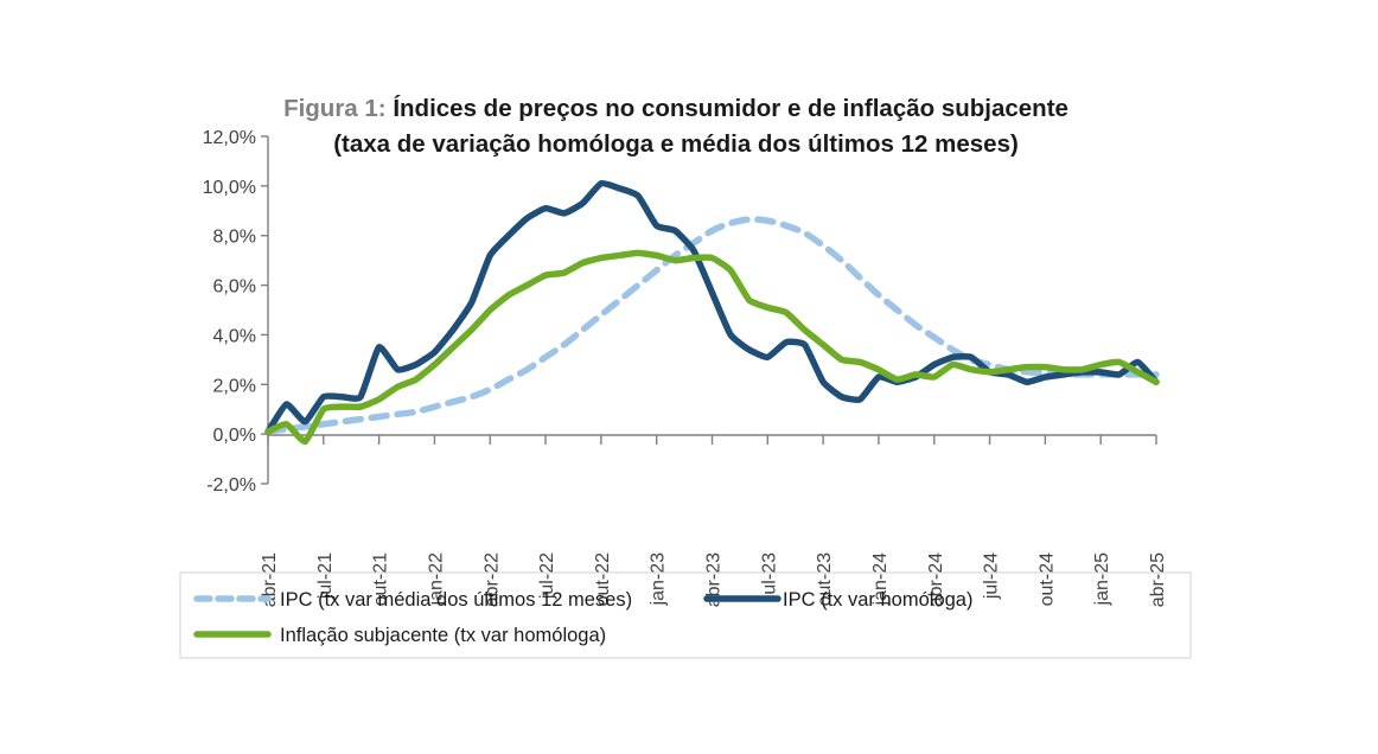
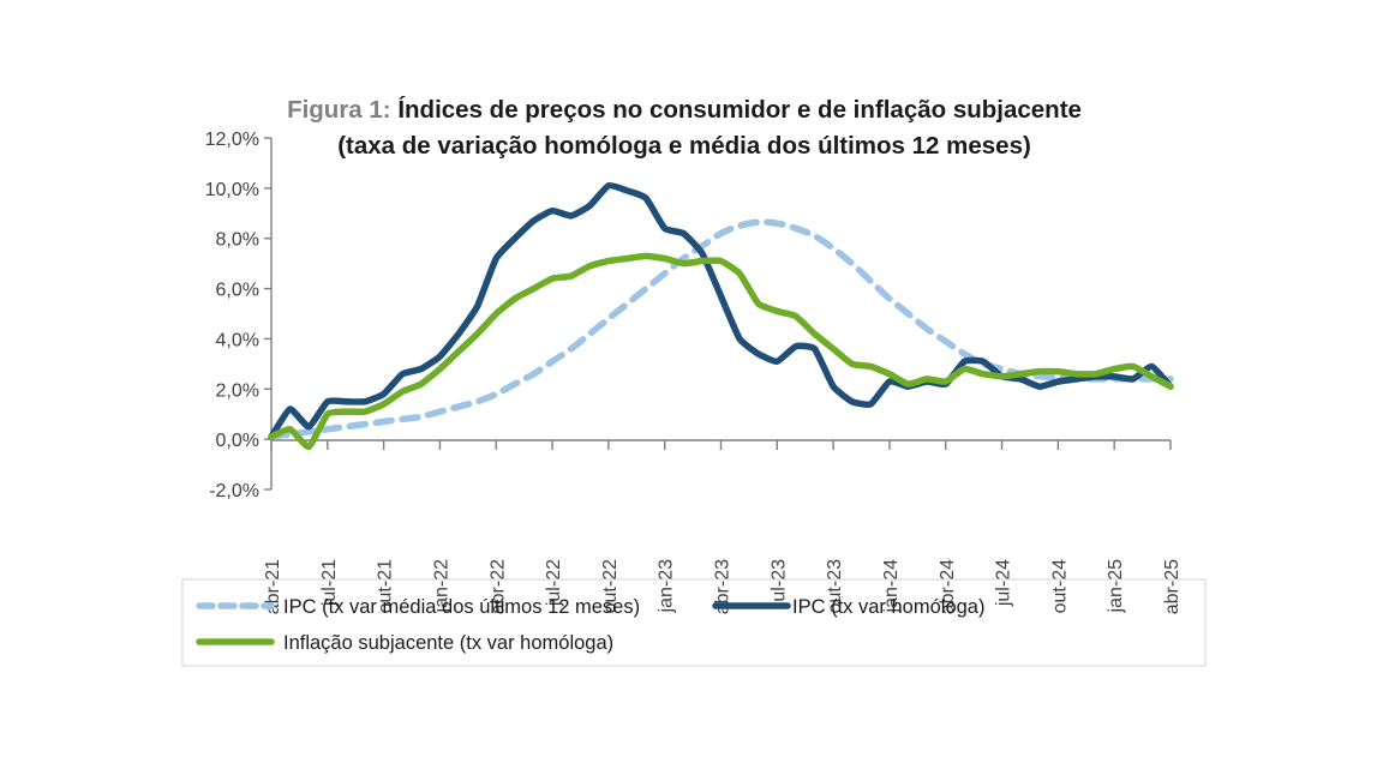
IPC (tx var homóloga)/out-21: 3,5% -> 1,8%
IPC (tx var homóloga)/abr-24: 2,8% -> 2,2%
